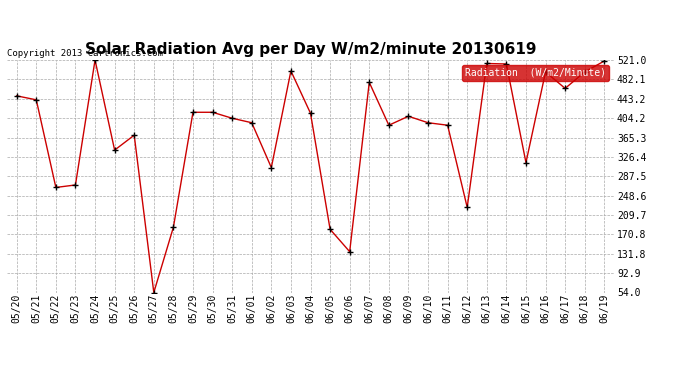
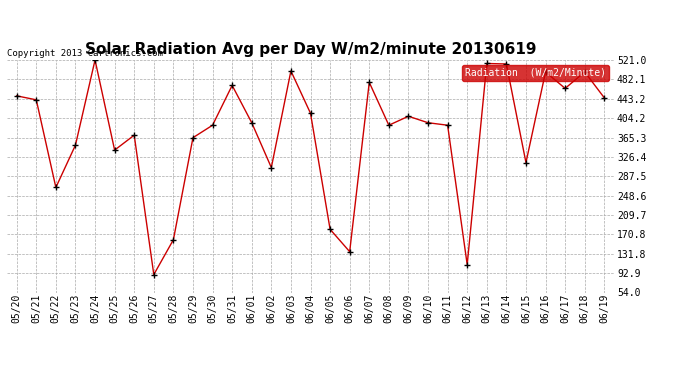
05/23: 270 -> 350
05/27: 54 -> 90
05/28: 185 -> 160
05/29: 416 -> 365
05/30: 416 -> 390
05/31: 404 -> 470
06/12: 225 -> 110
06/19: 519 -> 445
